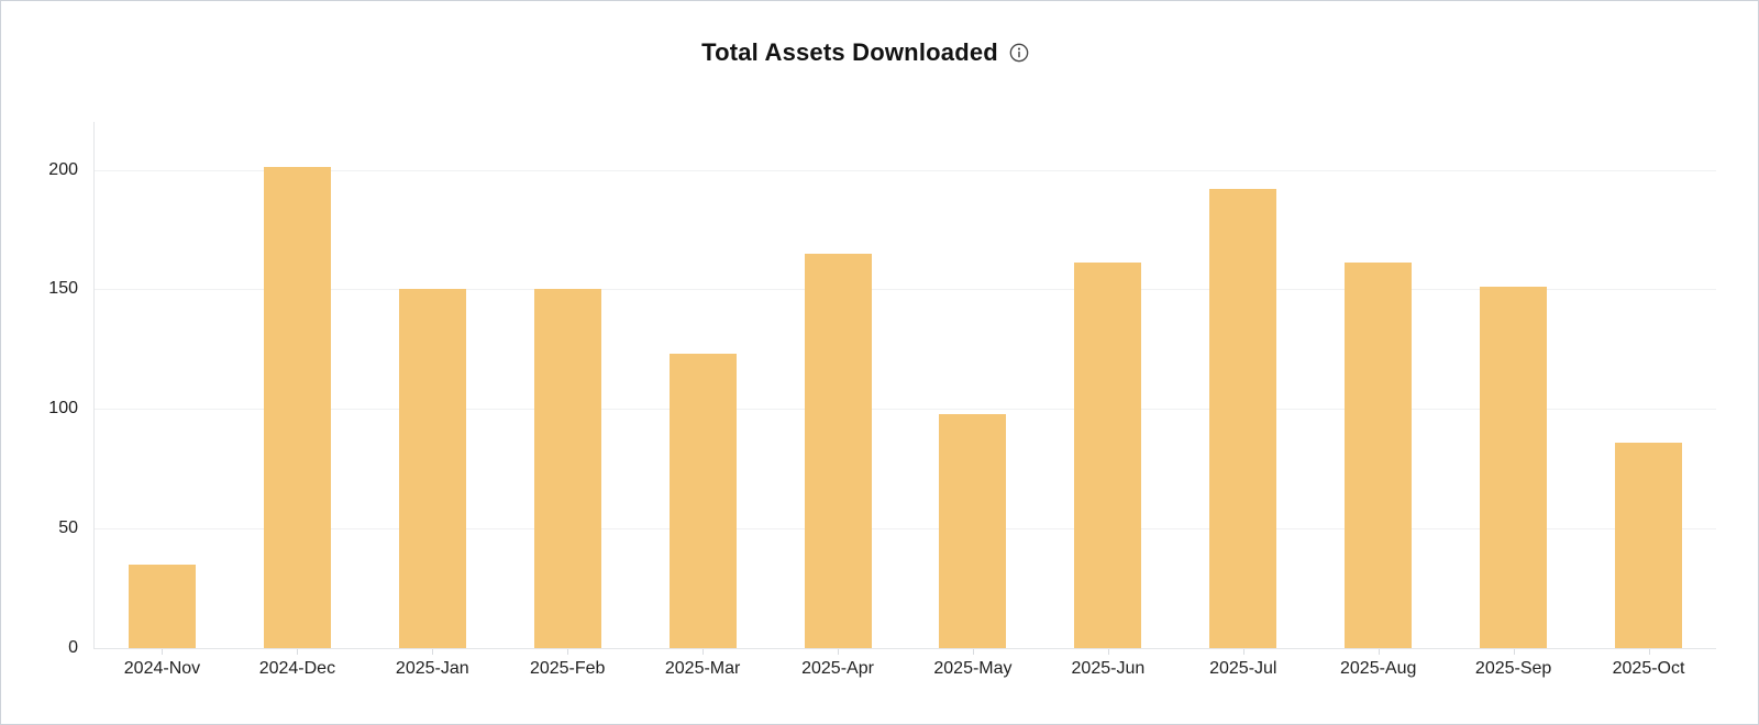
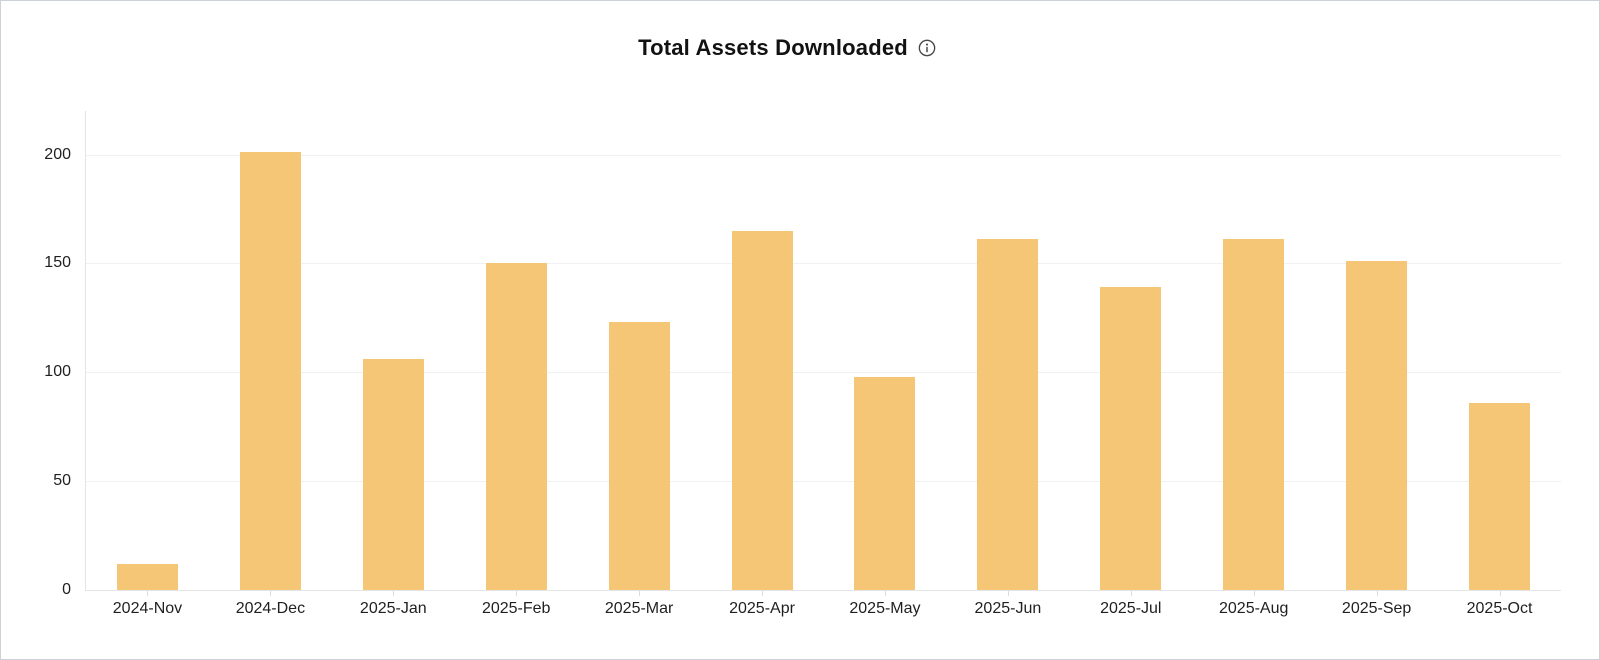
2024-Nov: 35 -> 12
2025-Jan: 150 -> 106
2025-Jul: 192 -> 139
